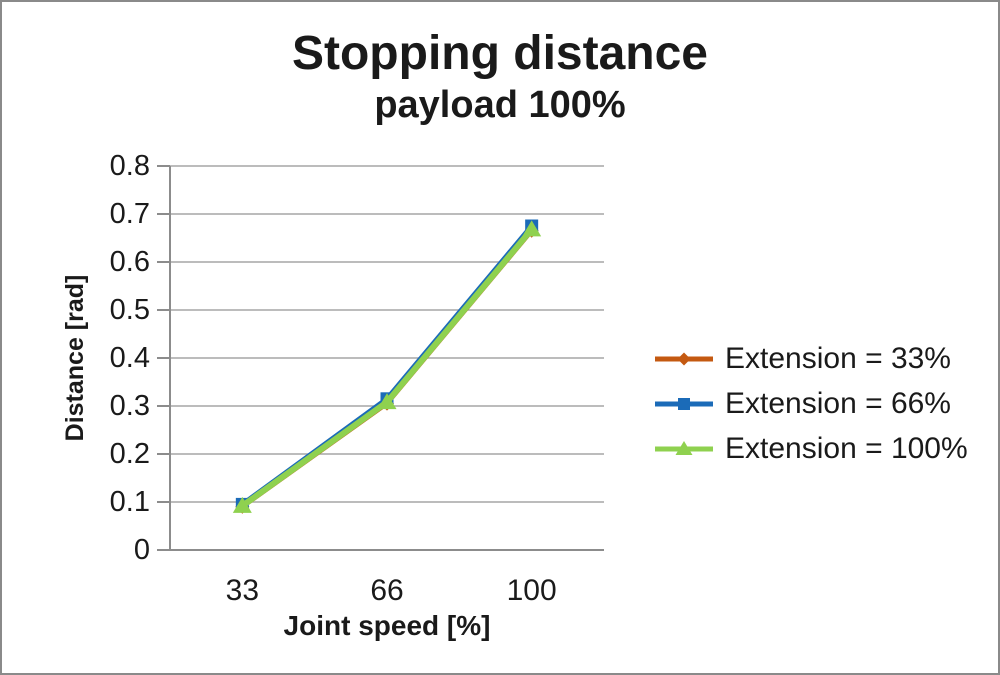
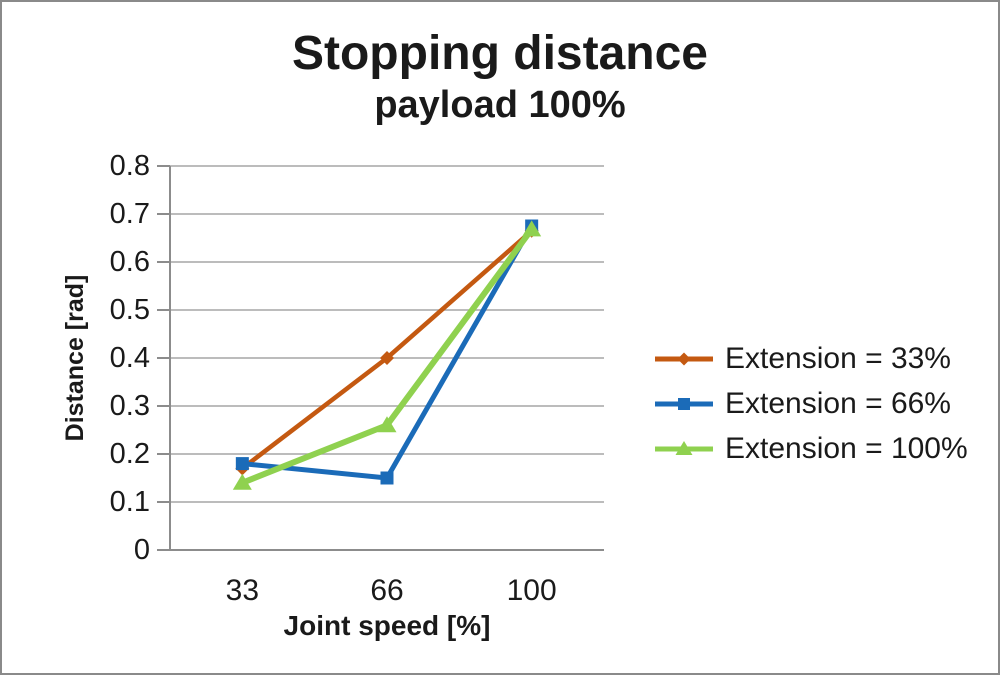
Extension = 33%/33: 0.09 -> 0.17
Extension = 66%/33: 0.10 -> 0.18
Extension = 100%/33: 0.09 -> 0.14
Extension = 33%/66: 0.30 -> 0.40
Extension = 66%/66: 0.32 -> 0.15
Extension = 100%/66: 0.31 -> 0.26
